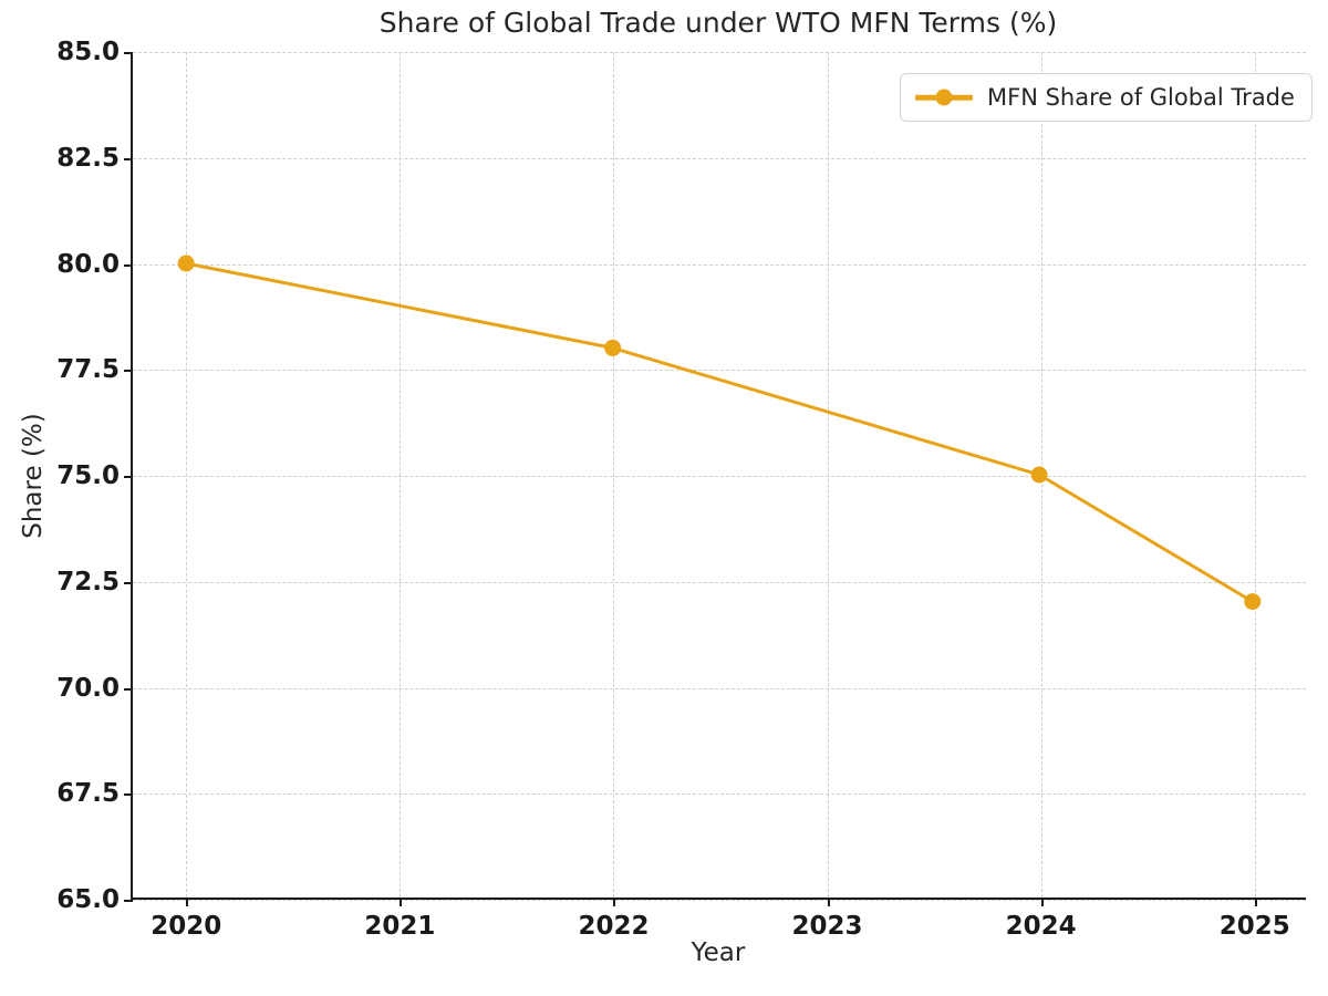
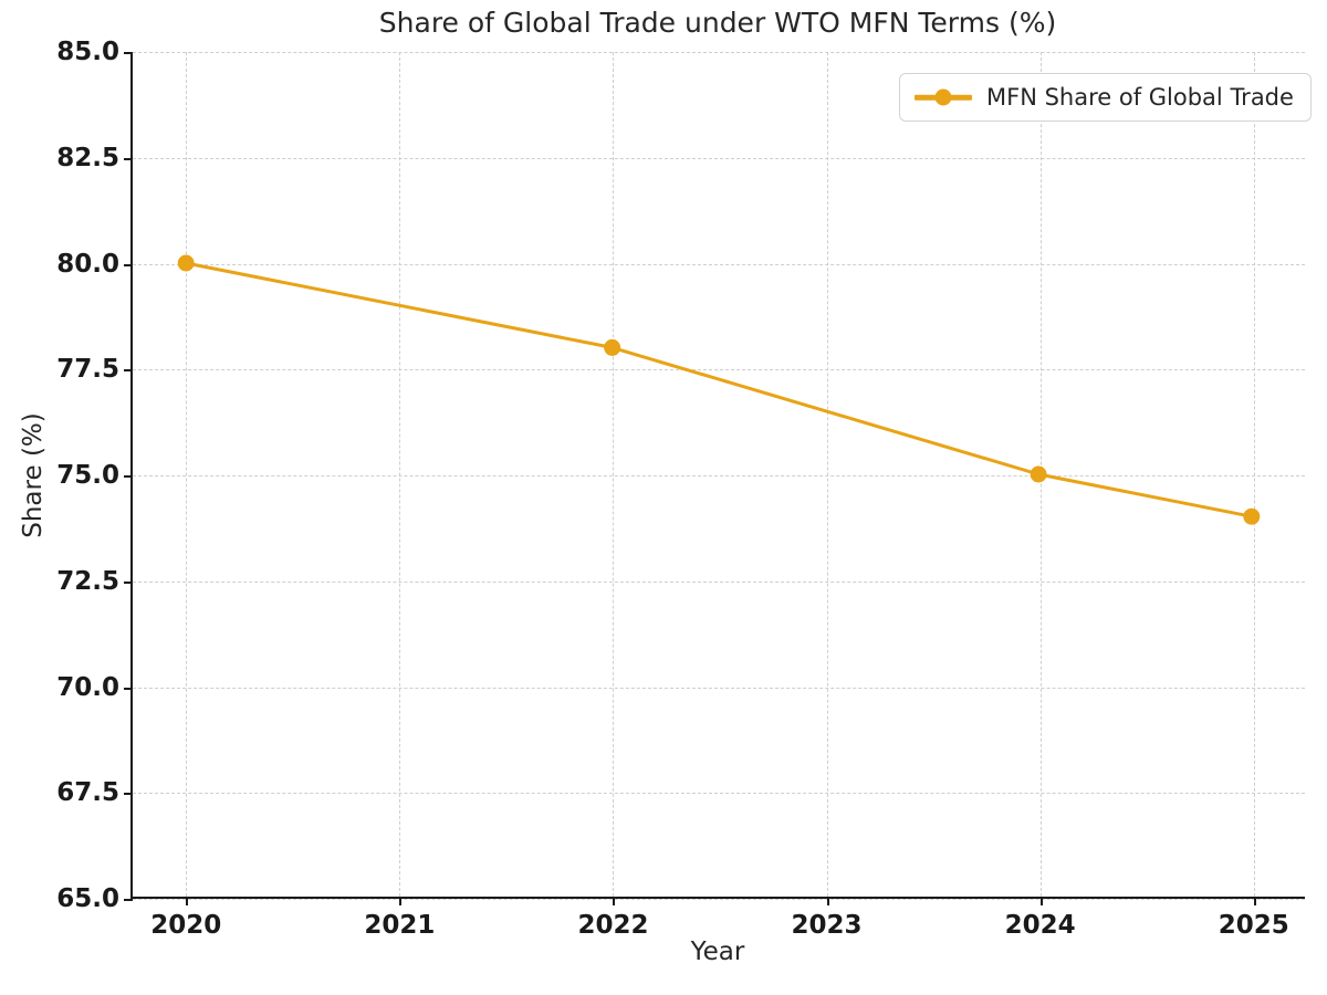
2025: 72 -> 74
